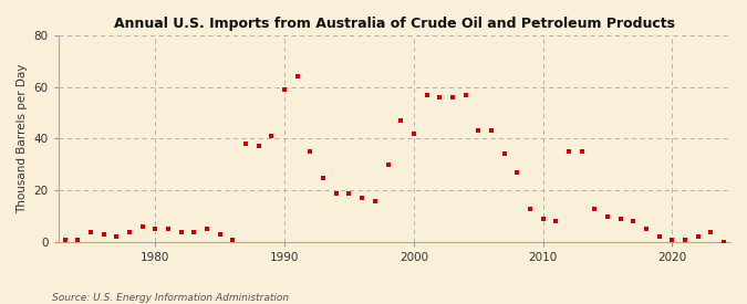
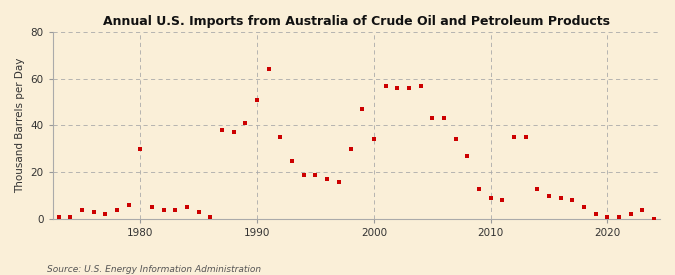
1980: 5 -> 30
1990: 59 -> 51
2000: 42 -> 34
